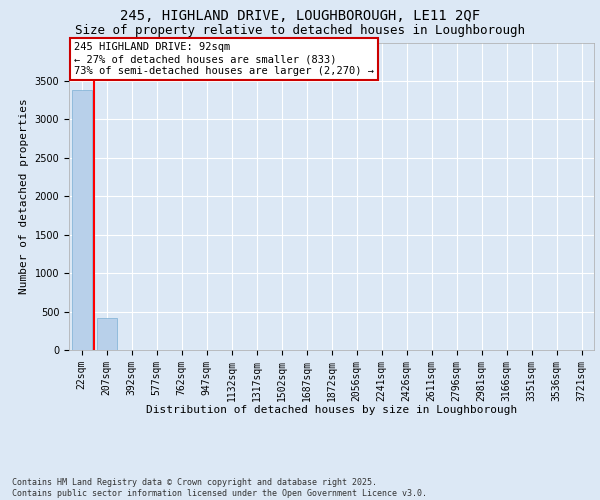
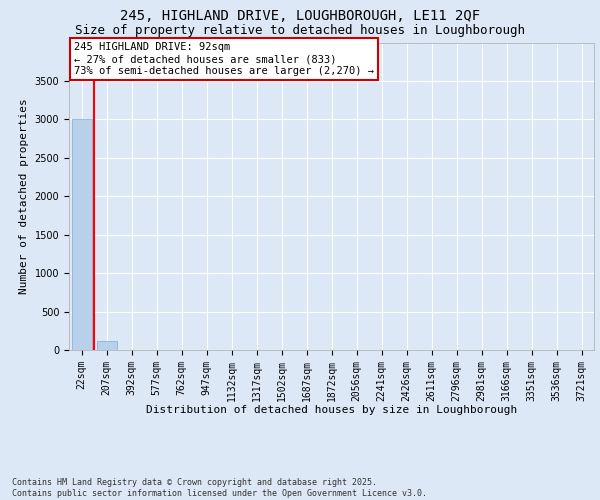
22sqm: 3380 -> 3000
207sqm: 420 -> 120
